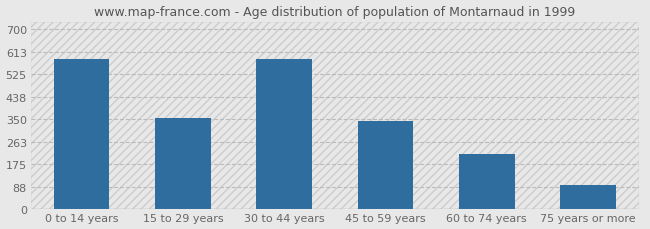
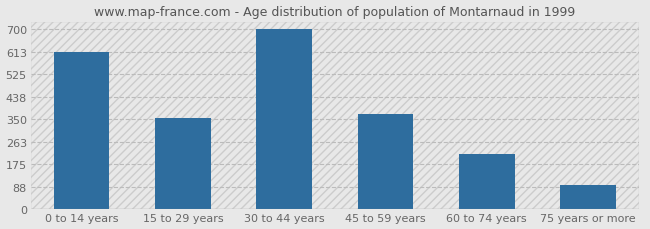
0 to 14 years: 585 -> 613
30 to 44 years: 585 -> 700
45 to 59 years: 345 -> 370
